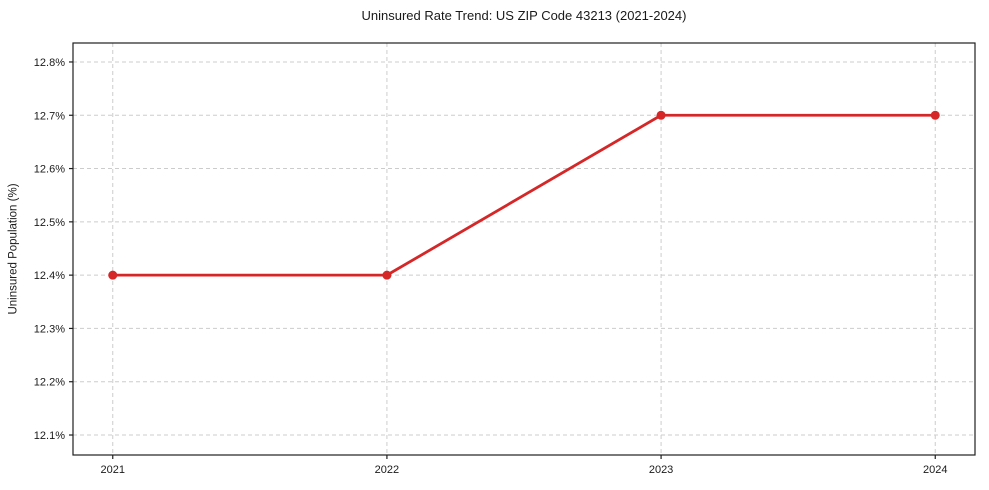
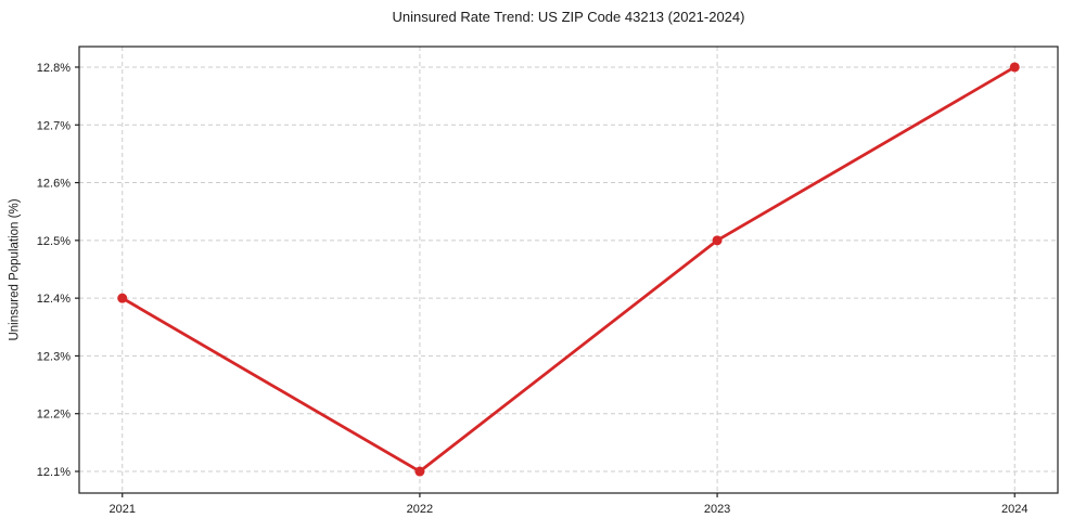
2022: 12.4% -> 12.1%
2023: 12.7% -> 12.5%
2024: 12.7% -> 12.8%
